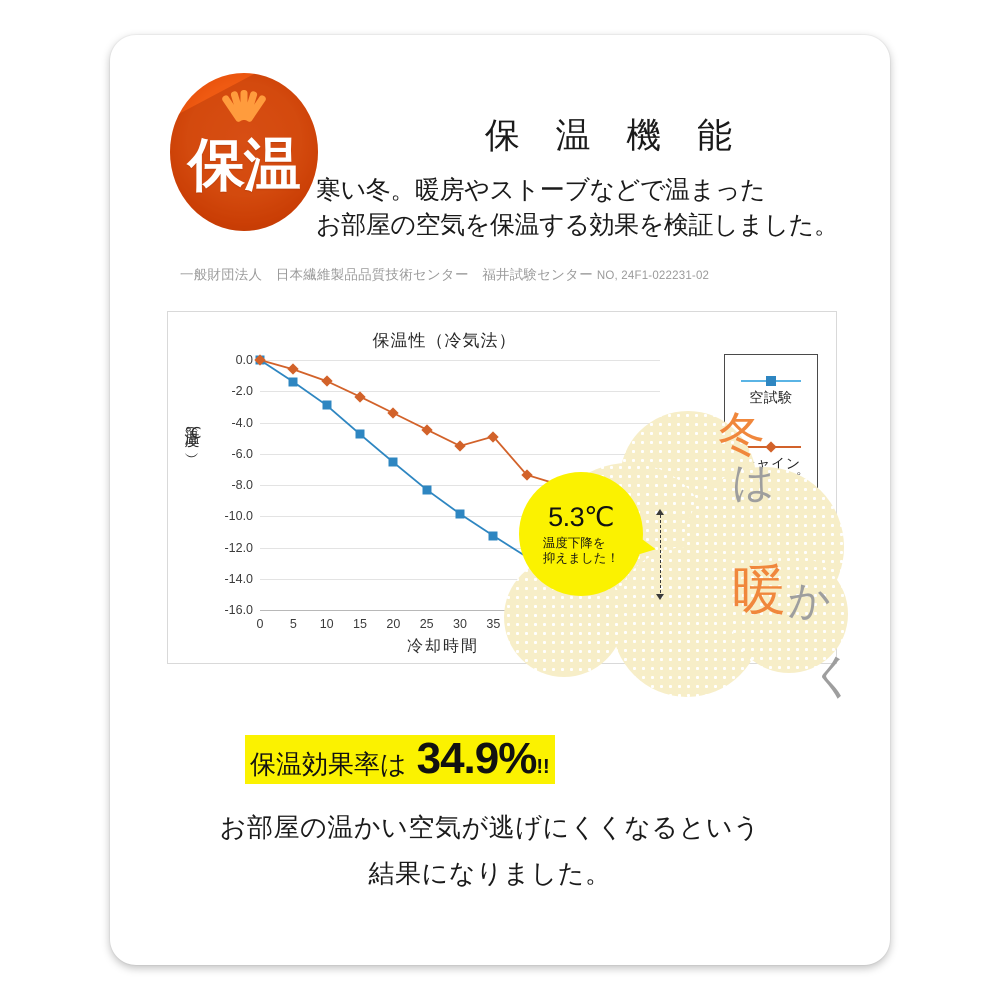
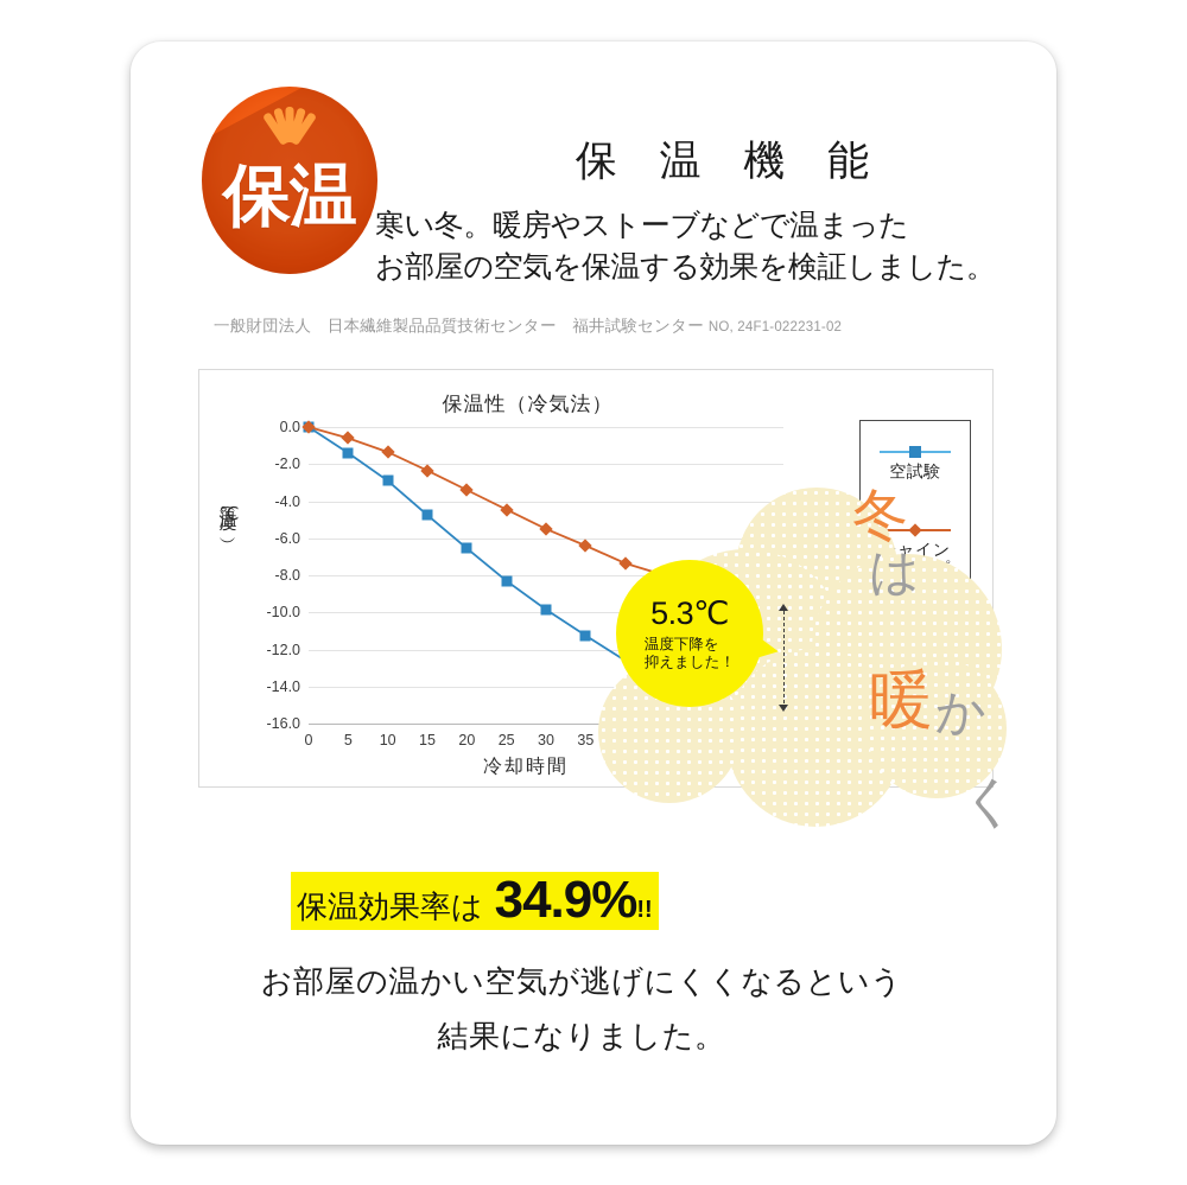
シャインドロップ/35: -4.9 -> -6.4
